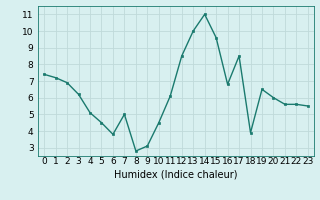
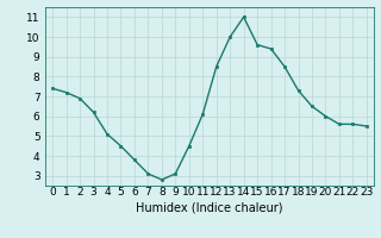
7: 5.0 -> 3.1
16: 6.8 -> 9.4
18: 3.9 -> 7.3
